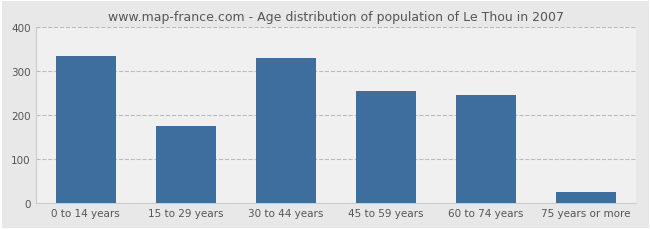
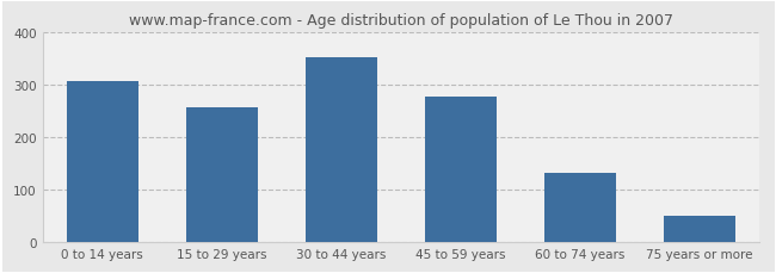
0 to 14 years: 335 -> 307
15 to 29 years: 175 -> 258
30 to 44 years: 330 -> 352
45 to 59 years: 255 -> 278
60 to 74 years: 245 -> 133
75 years or more: 25 -> 50
